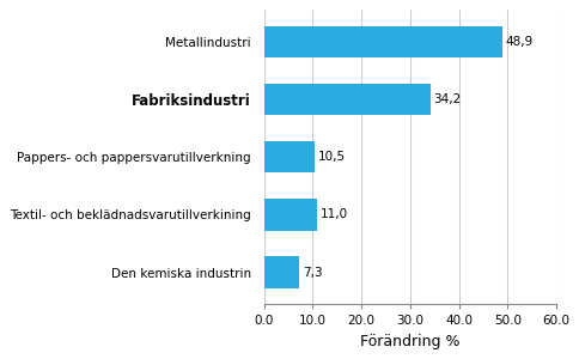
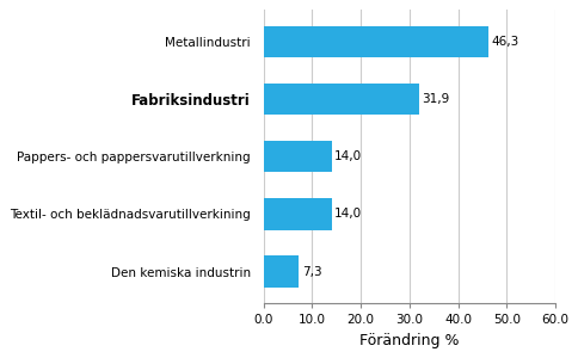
Metallindustri: 48,9 -> 46,3
Fabriksindustri: 34,2 -> 31,9
Pappers- och pappersvarutillverkning: 10,5 -> 14,0
Textil- och beklädnadsvarutillverkining: 11,0 -> 14,0
